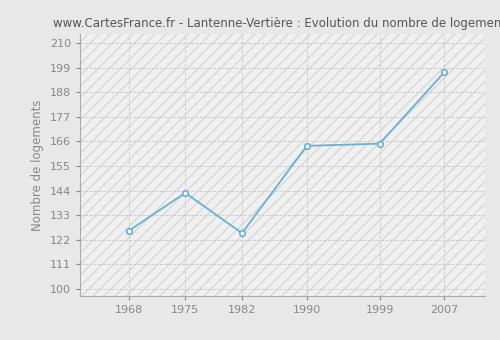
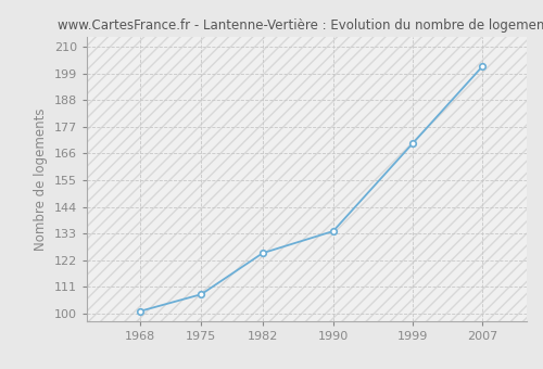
1968: 126 -> 101
1975: 143 -> 108
1990: 164 -> 134
1999: 165 -> 170
2007: 197 -> 202
